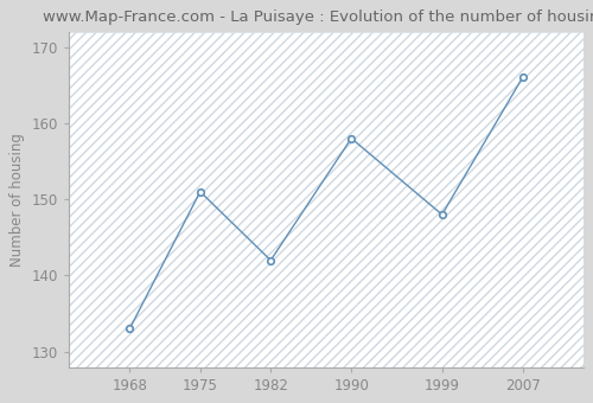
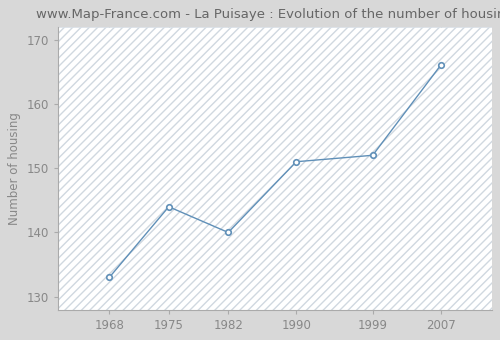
1975: 151 -> 144
1982: 142 -> 140
1990: 158 -> 151
1999: 148 -> 152
